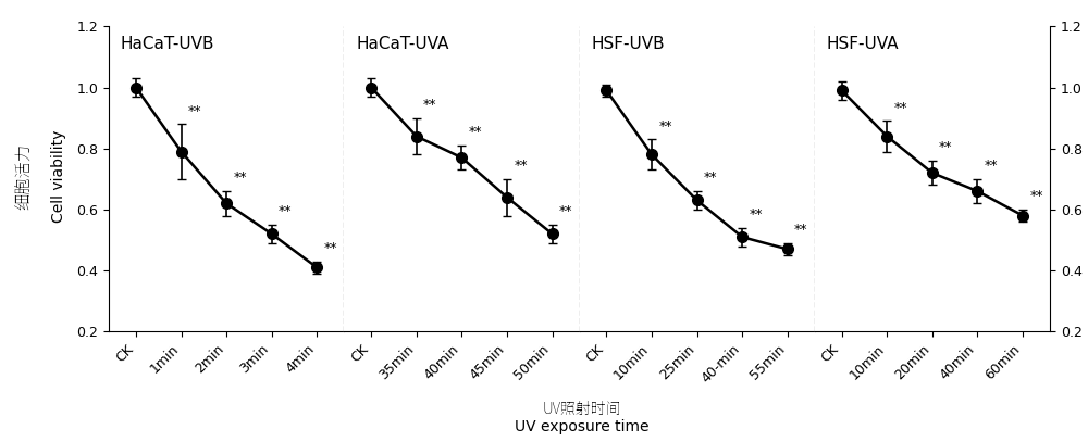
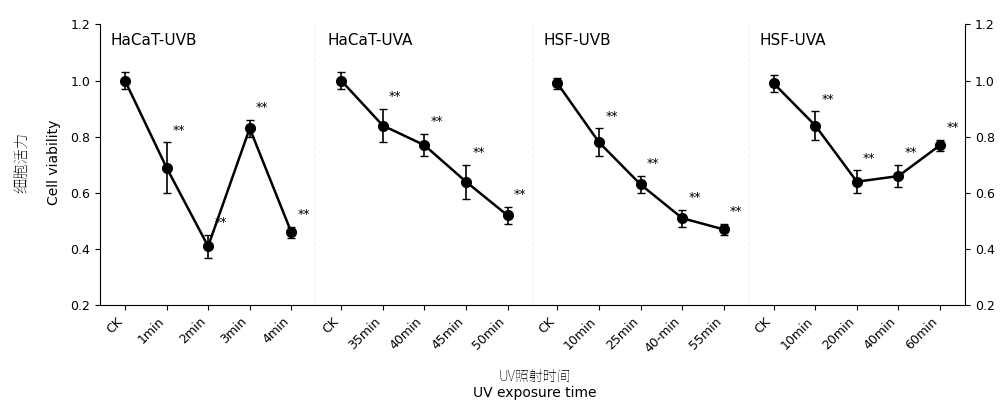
1min: 0.79 -> 0.69
2min: 0.62 -> 0.41
3min: 0.52 -> 0.83
4min: 0.41 -> 0.46
20min: 0.72 -> 0.64
60min: 0.58 -> 0.77
